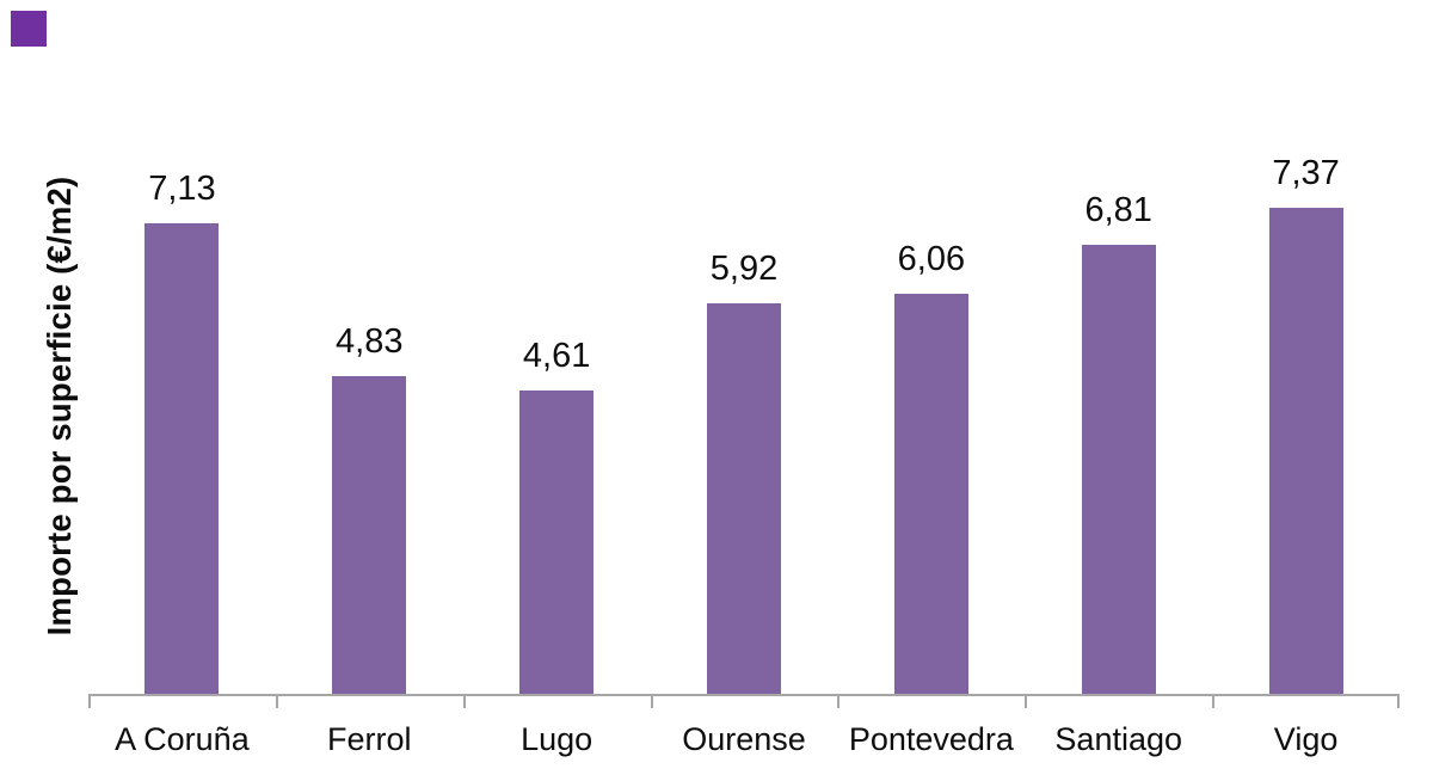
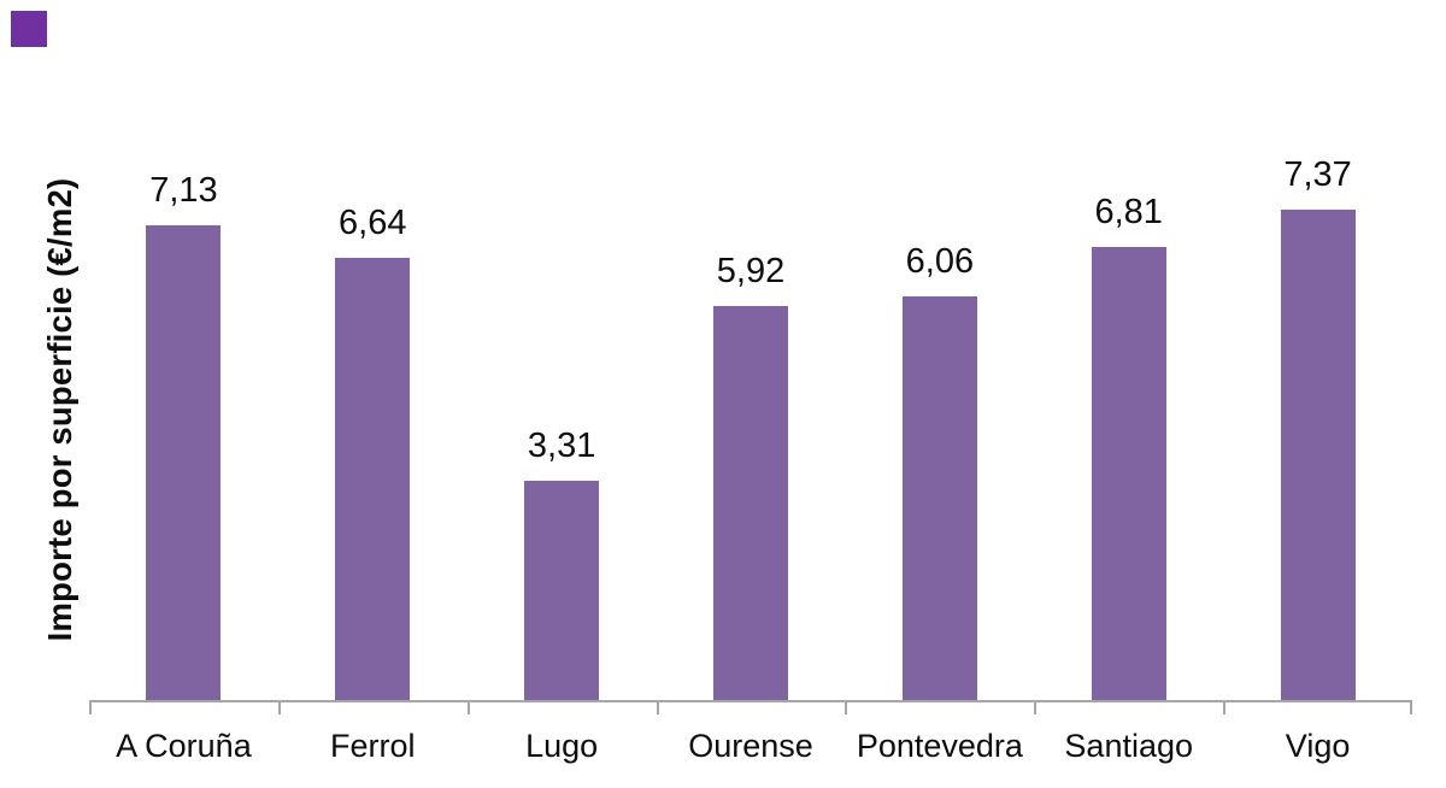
Ferrol: 4,83 -> 6,64
Lugo: 4,61 -> 3,31
